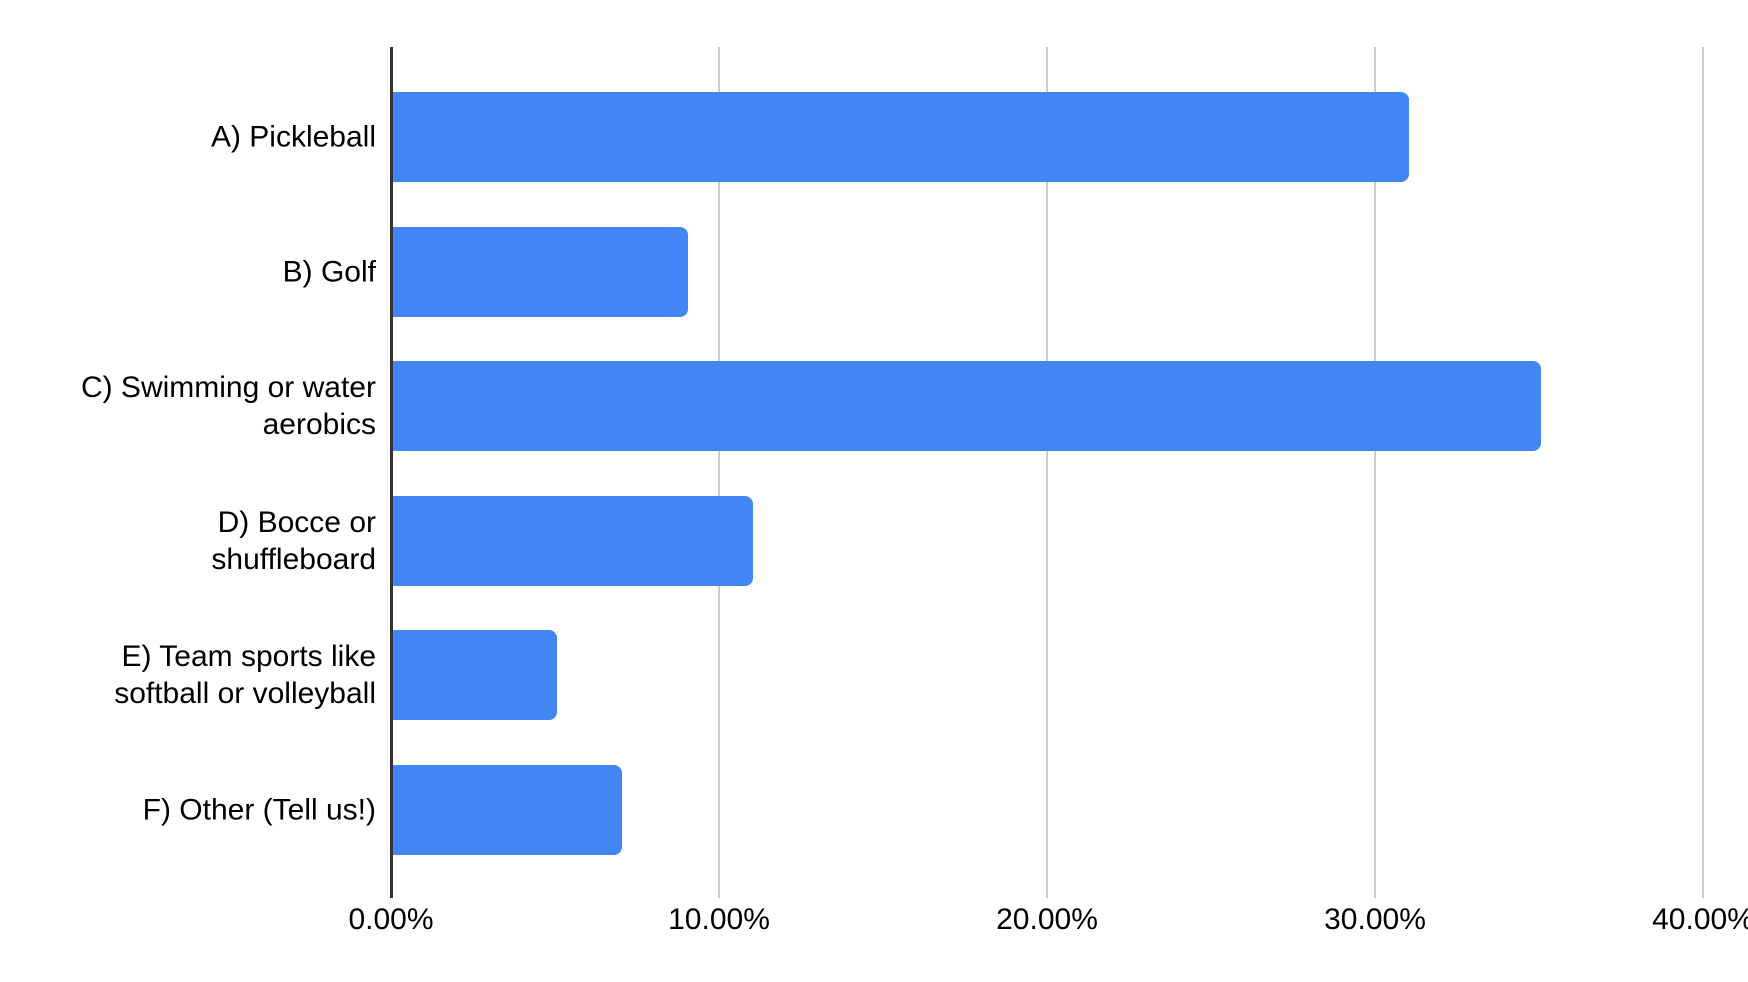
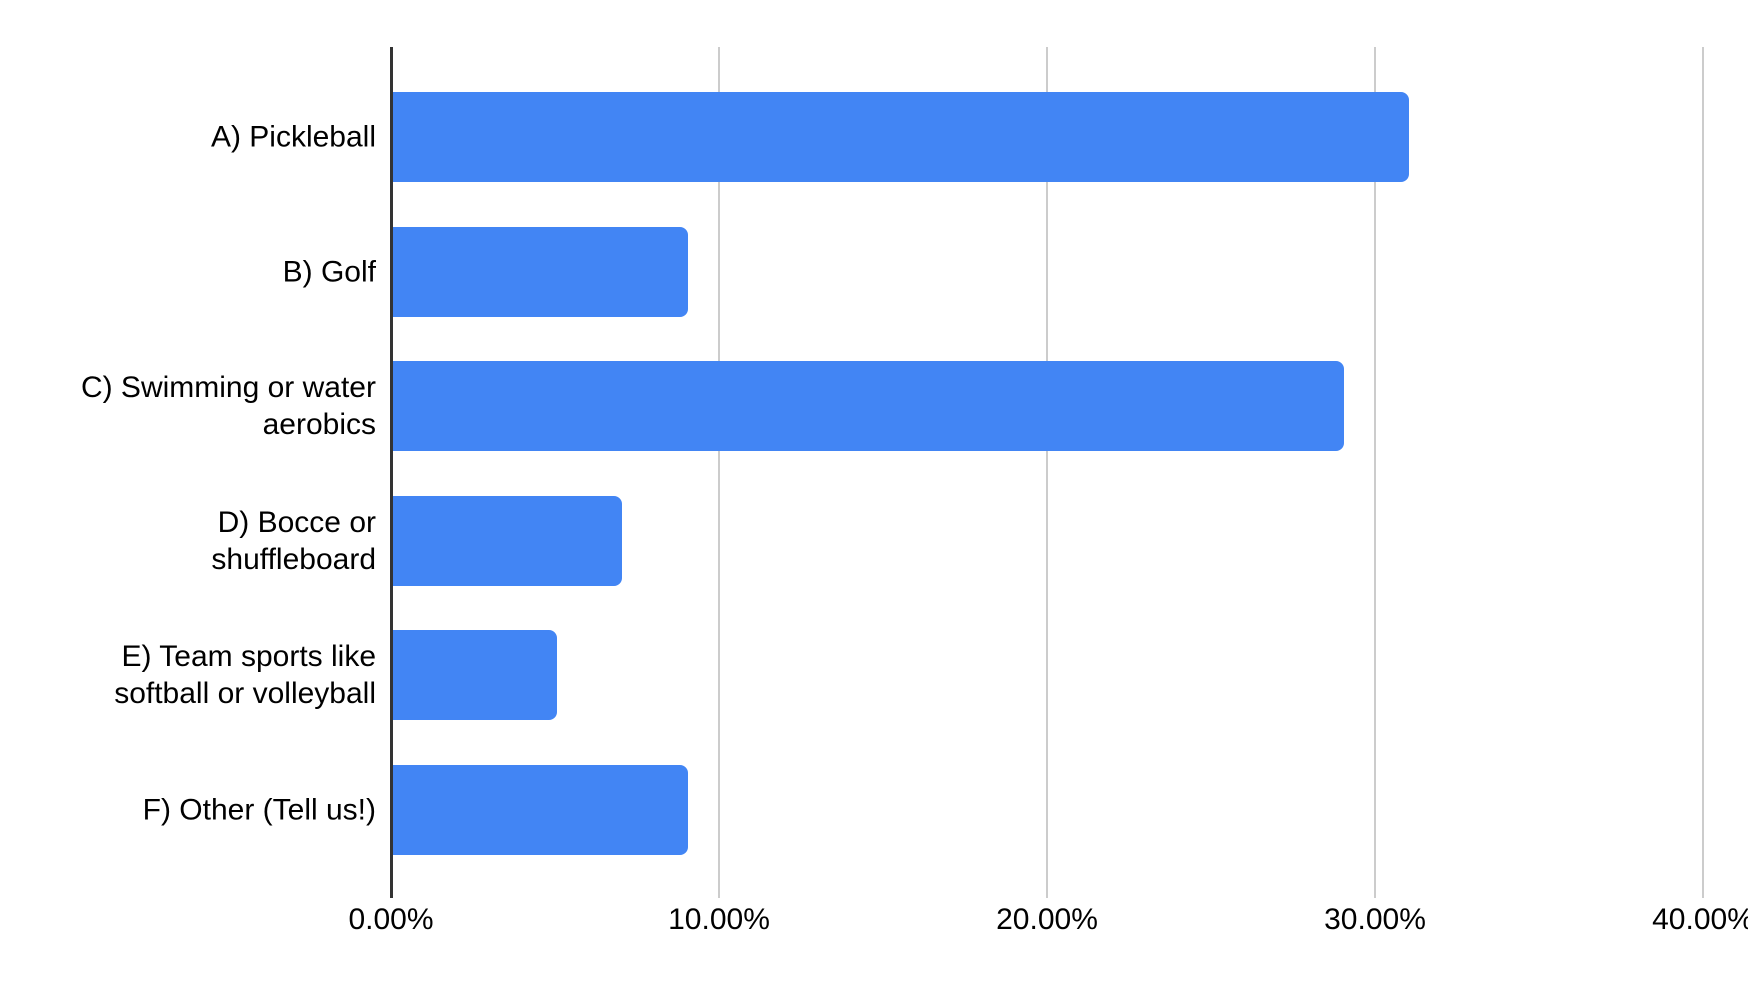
C) Swimming or water aerobics: 35% -> 29%
D) Bocce or shuffleboard: 11% -> 7%
F) Other (Tell us!): 7% -> 9%
